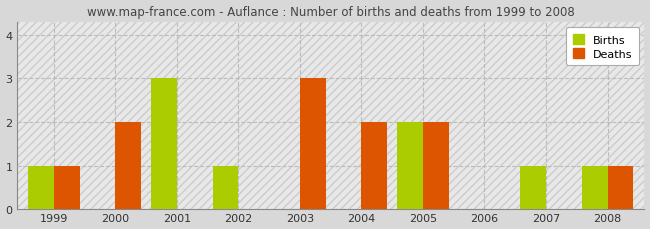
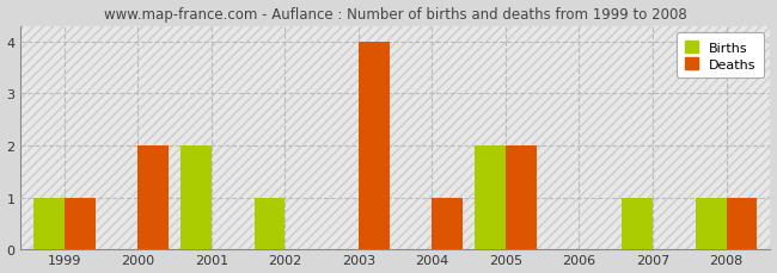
Births/2001: 3 -> 2
Deaths/2003: 3 -> 4
Deaths/2004: 2 -> 1
